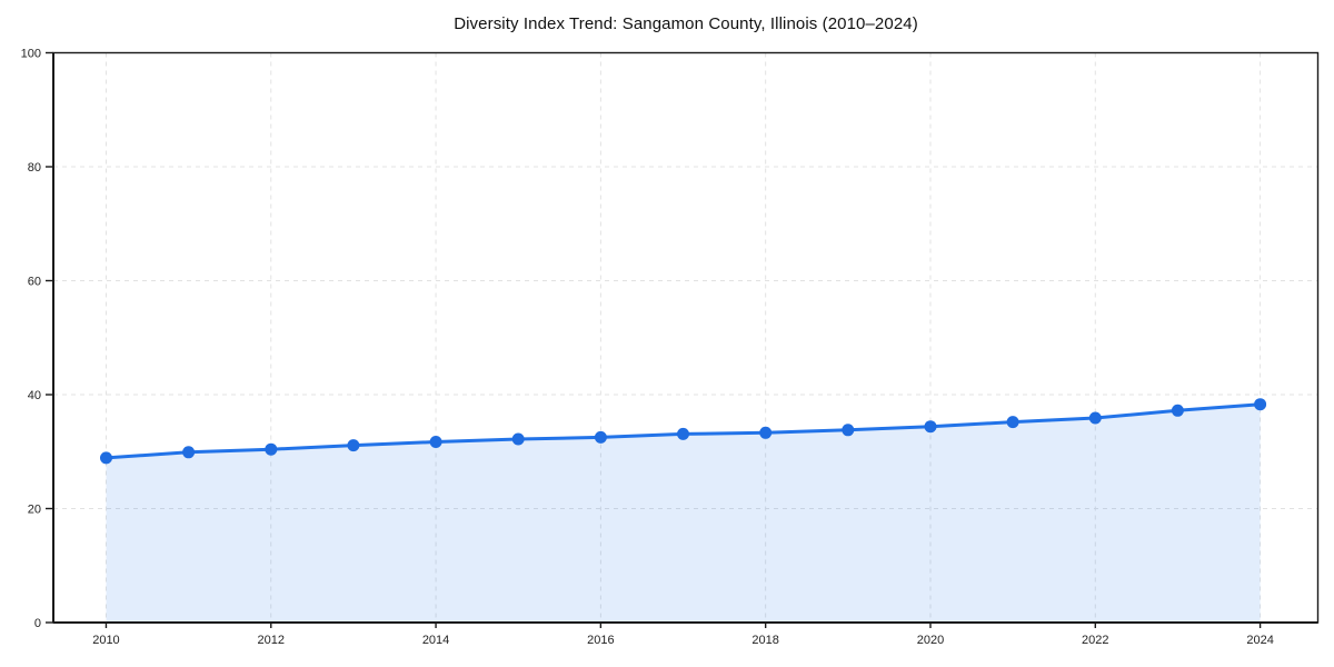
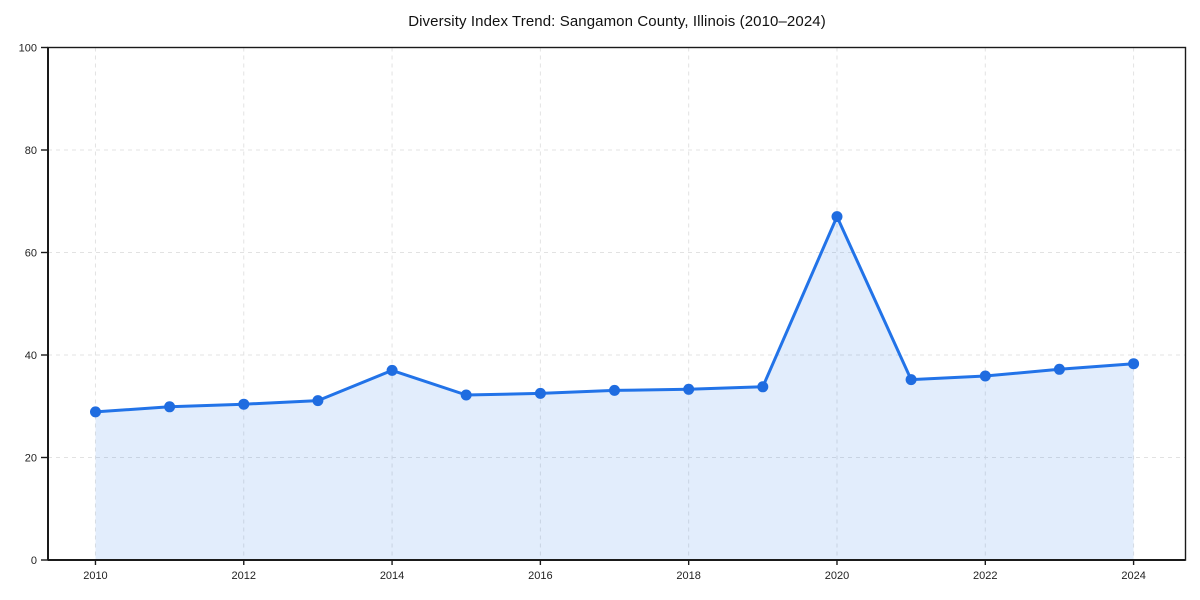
2014: 32 -> 37
2020: 34 -> 67
